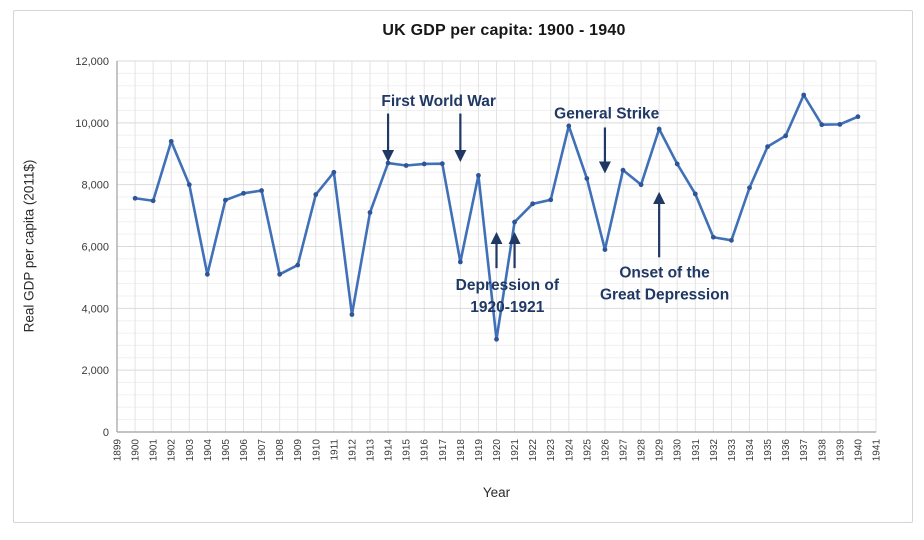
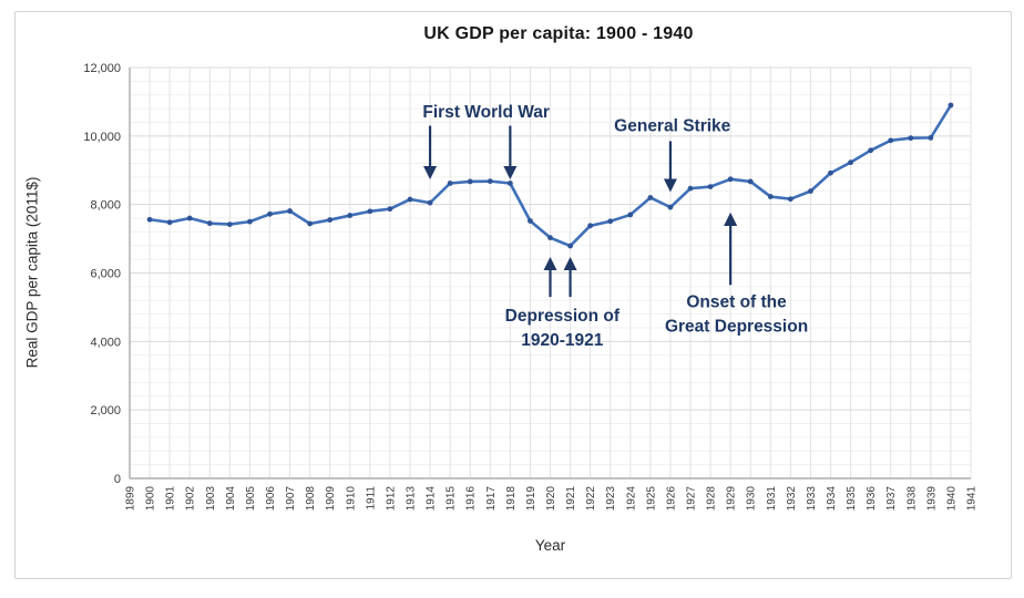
1902: 9400 -> 7600
1903: 8000 -> 7400
1904: 5100 -> 7400
1908: 5100 -> 7400
1909: 5400 -> 7600
1911: 8400 -> 7800
1912: 3800 -> 7900
1913: 7100 -> 8200
1914: 8700 -> 8000
1918: 5500 -> 8600
1919: 8300 -> 7500
1920: 3000 -> 7000
1924: 9900 -> 7700
1926: 5900 -> 7900
1928: 8000 -> 8500
1929: 9800 -> 8700
1931: 7700 -> 8200
1932: 6300 -> 8200
1933: 6200 -> 8400
1934: 7900 -> 8900
1937: 10900 -> 9900
1940: 10200 -> 10900
